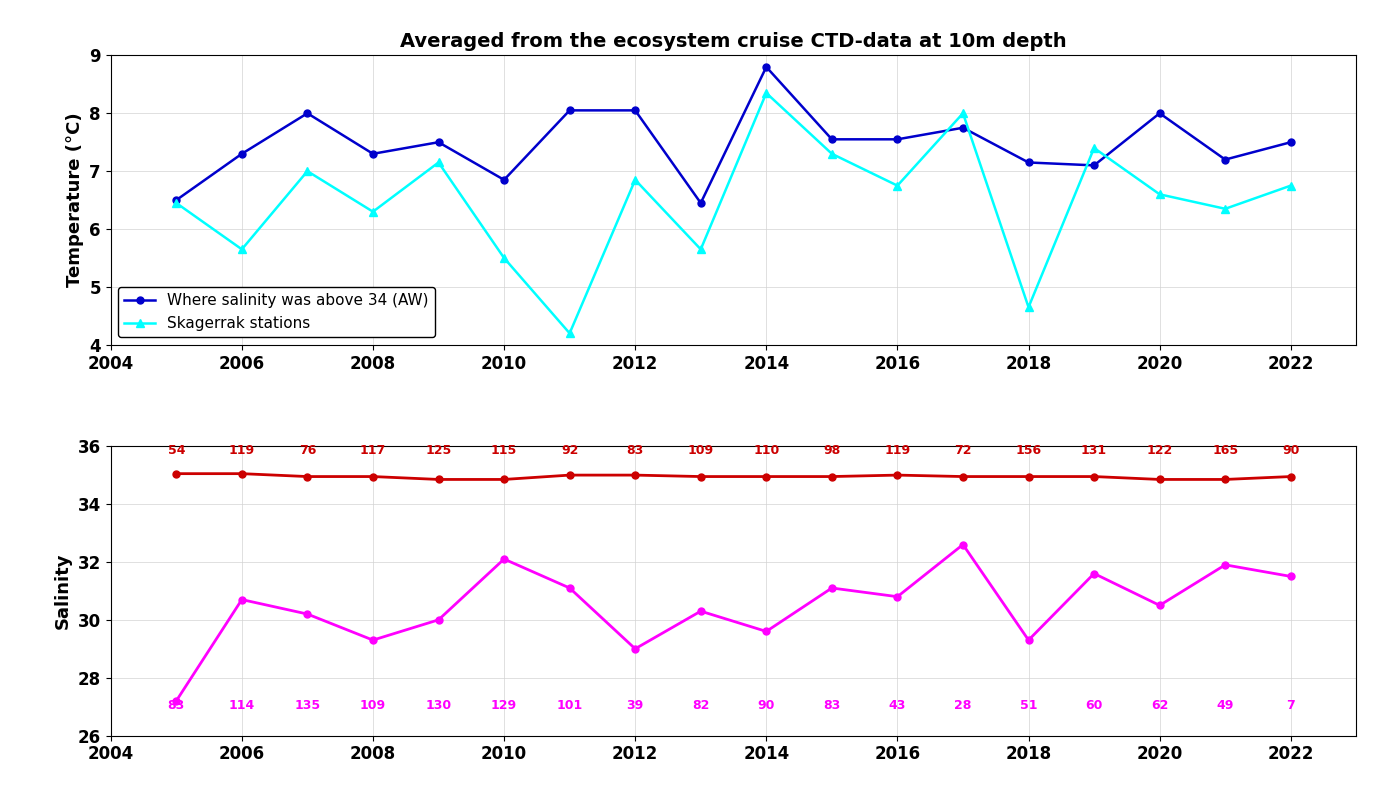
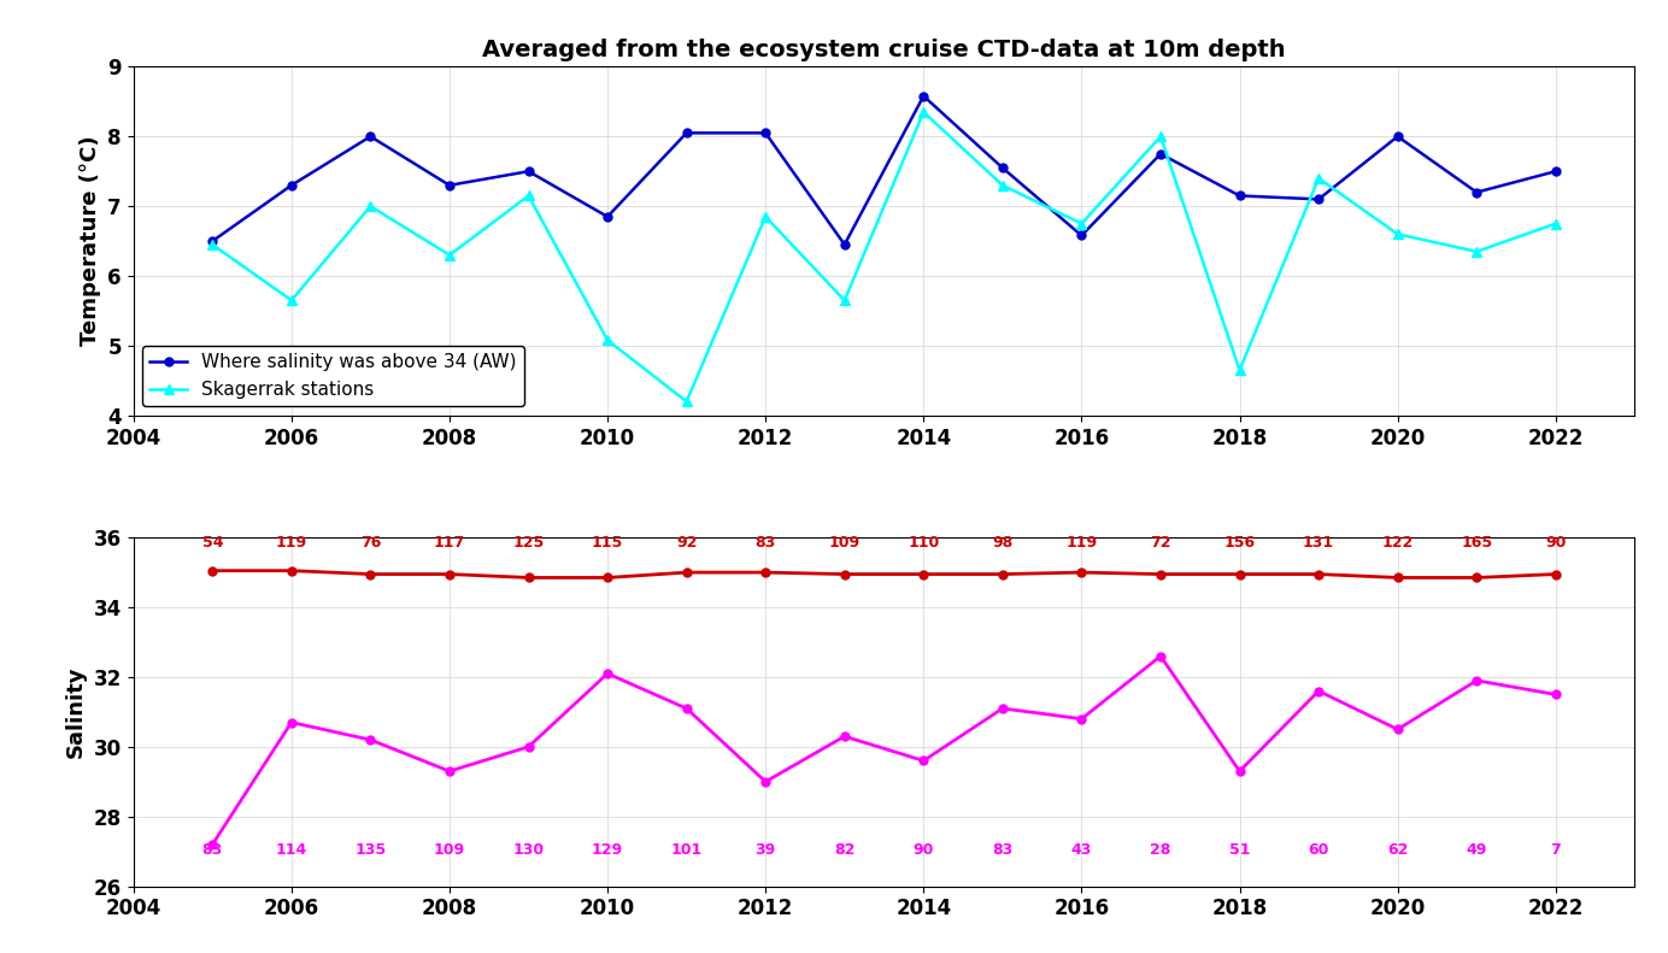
Averaged from the ecosystem cruise CTD-data at 10m depth/Skagerrak stations/2010: 5.50 -> 5.08
Averaged from the ecosystem cruise CTD-data at 10m depth/Where salinity was above 34 (AW)/2014: 8.80 -> 8.58
Averaged from the ecosystem cruise CTD-data at 10m depth/Where salinity was above 34 (AW)/2016: 7.55 -> 6.58
